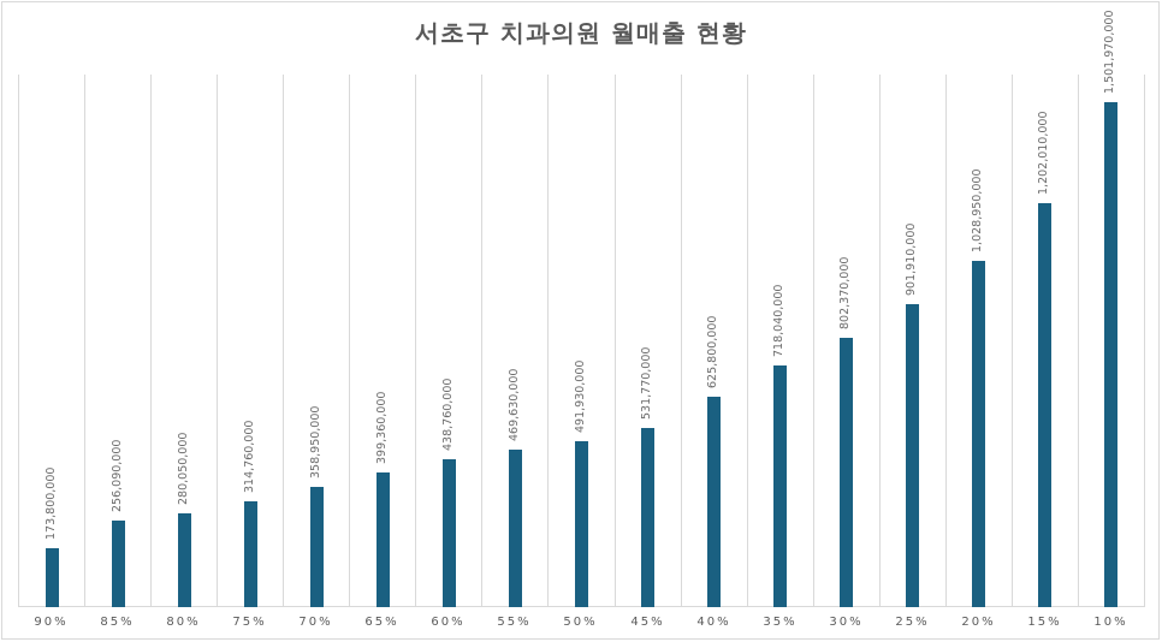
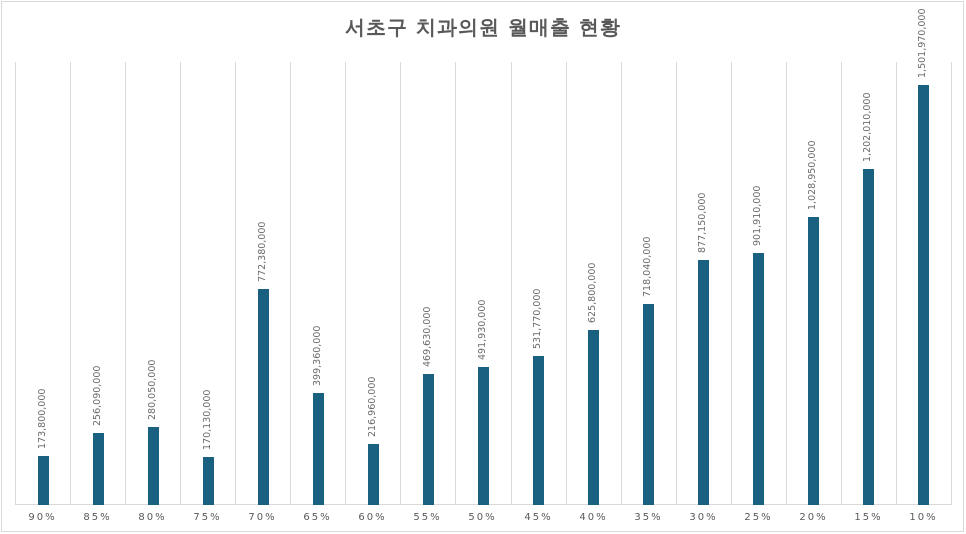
75%: 314,760,000 -> 170,130,000
70%: 358,950,000 -> 772,380,000
60%: 438,760,000 -> 216,960,000
30%: 802,370,000 -> 877,150,000
